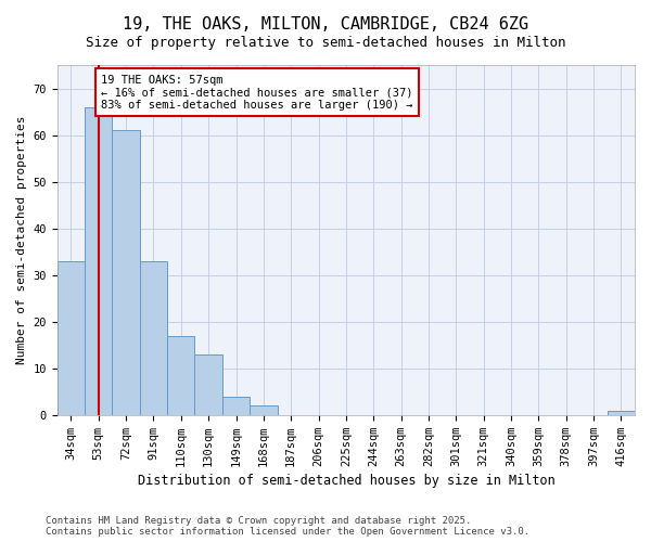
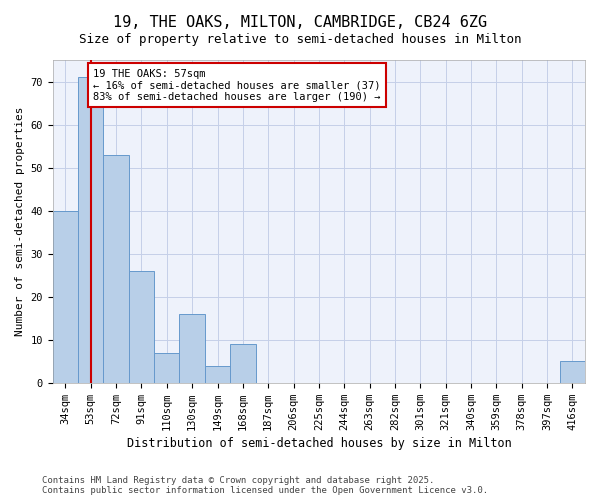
34sqm: 33 -> 40
53sqm: 66 -> 71
72sqm: 61 -> 53
91sqm: 33 -> 26
110sqm: 17 -> 7
130sqm: 13 -> 16
168sqm: 2 -> 9
416sqm: 1 -> 5
